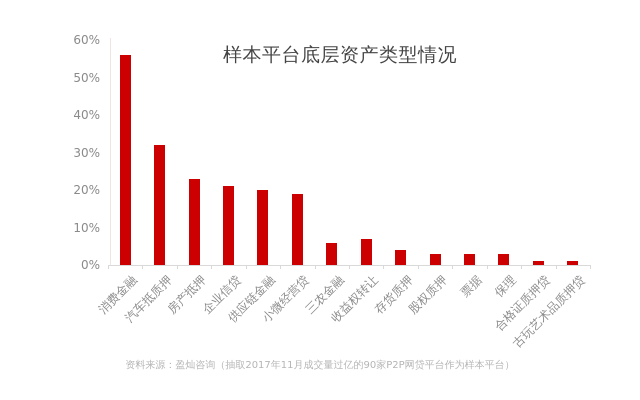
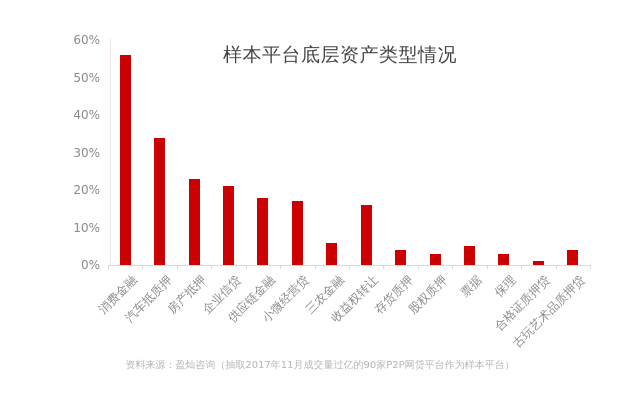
汽车抵质押: 32% -> 34%
供应链金融: 20% -> 18%
小微经营贷: 19% -> 17%
收益权转让: 7% -> 16%
票据: 3% -> 5%
古玩艺术品质押贷: 1% -> 4%
